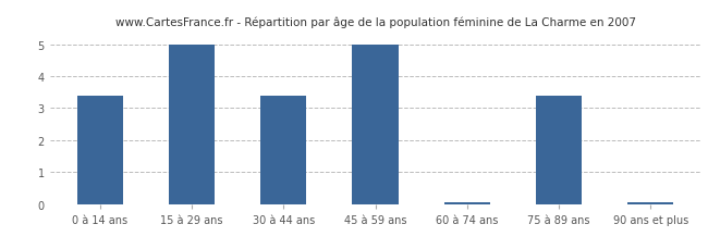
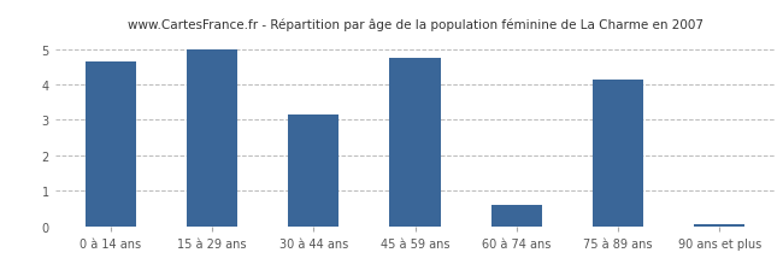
0 à 14 ans: 3.40 -> 4.65
30 à 44 ans: 3.40 -> 3.15
45 à 59 ans: 5.00 -> 4.75
60 à 74 ans: 0.05 -> 0.60
75 à 89 ans: 3.40 -> 4.15
